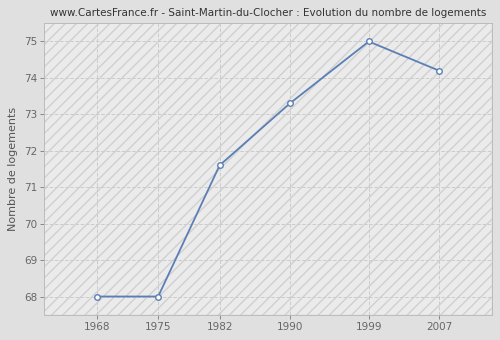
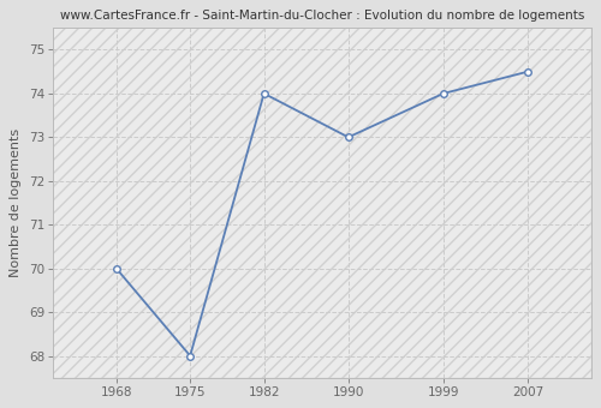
1968: 68.0 -> 70.0
1982: 71.6 -> 74.0
1990: 73.3 -> 73.0
1999: 75.0 -> 74.0
2007: 74.2 -> 74.5
